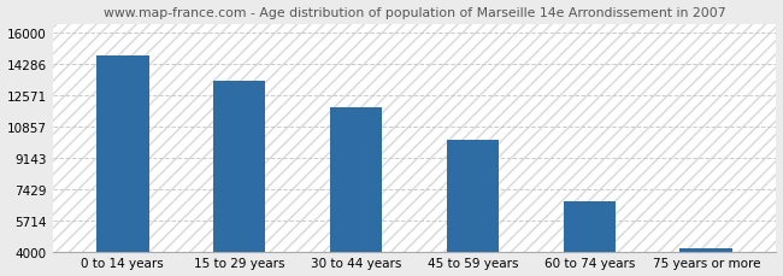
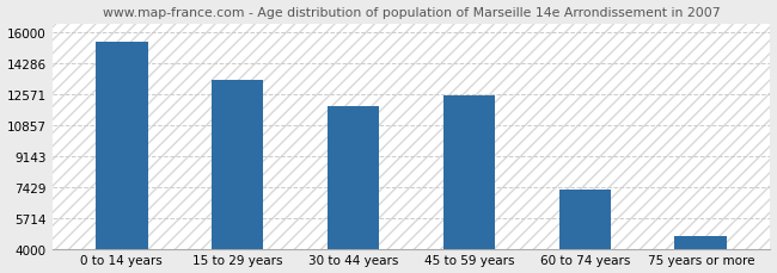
0 to 14 years: 14800 -> 15500
45 to 59 years: 10100 -> 12500
60 to 74 years: 6800 -> 7300
75 years or more: 4200 -> 4700
